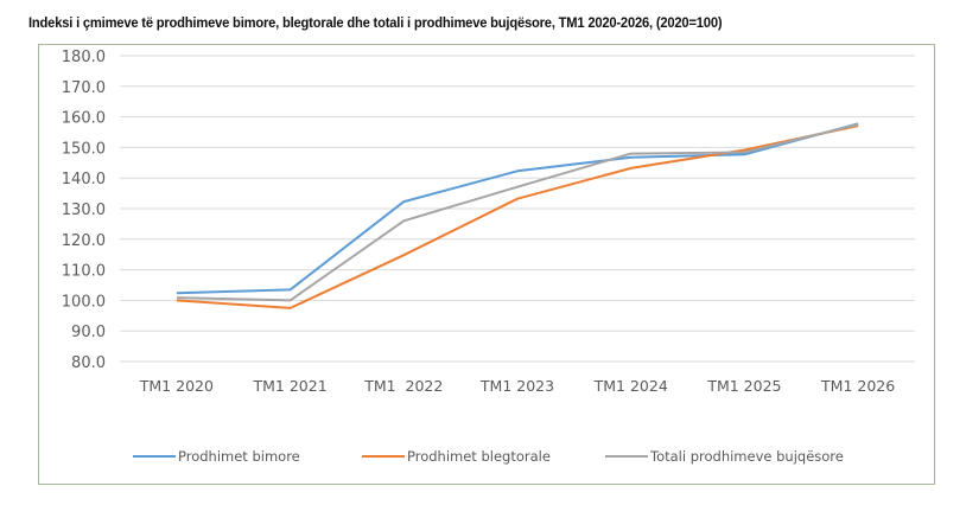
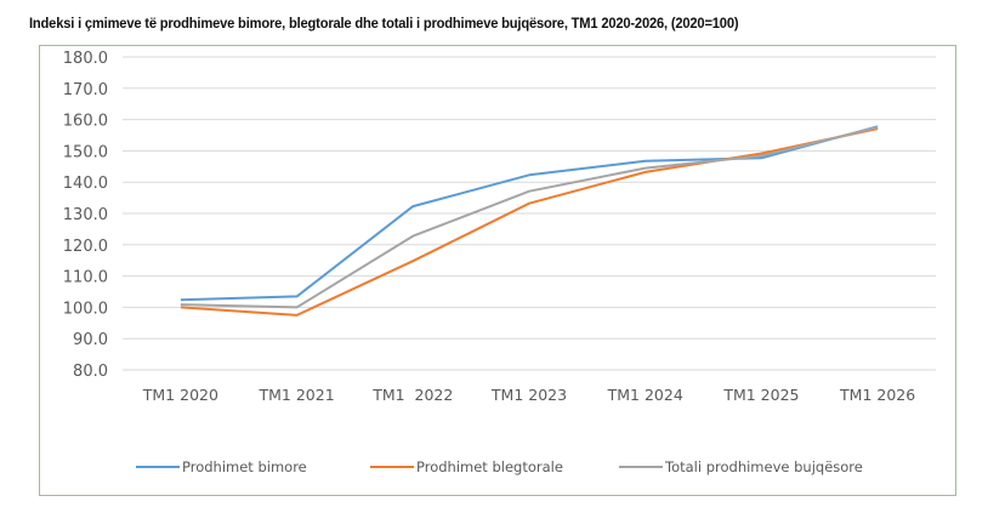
Totali prodhimeve bujqësore/TM1 2022: 126 -> 123
Totali prodhimeve bujqësore/TM1 2024: 148 -> 144
